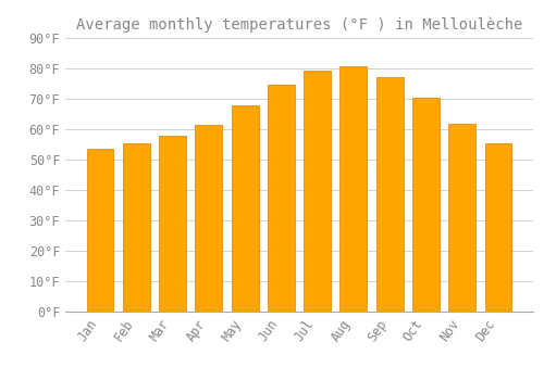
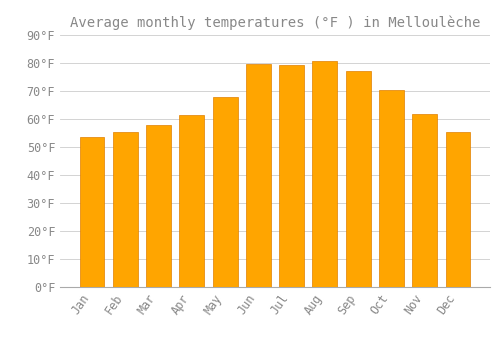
Jun: 74.5°F -> 79.5°F
